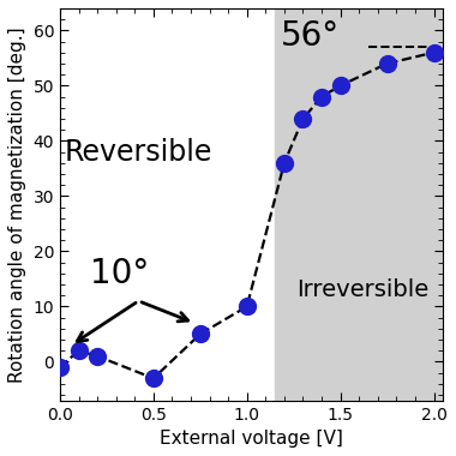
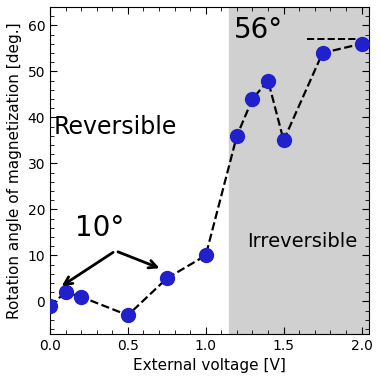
1.5: 50 -> 35
